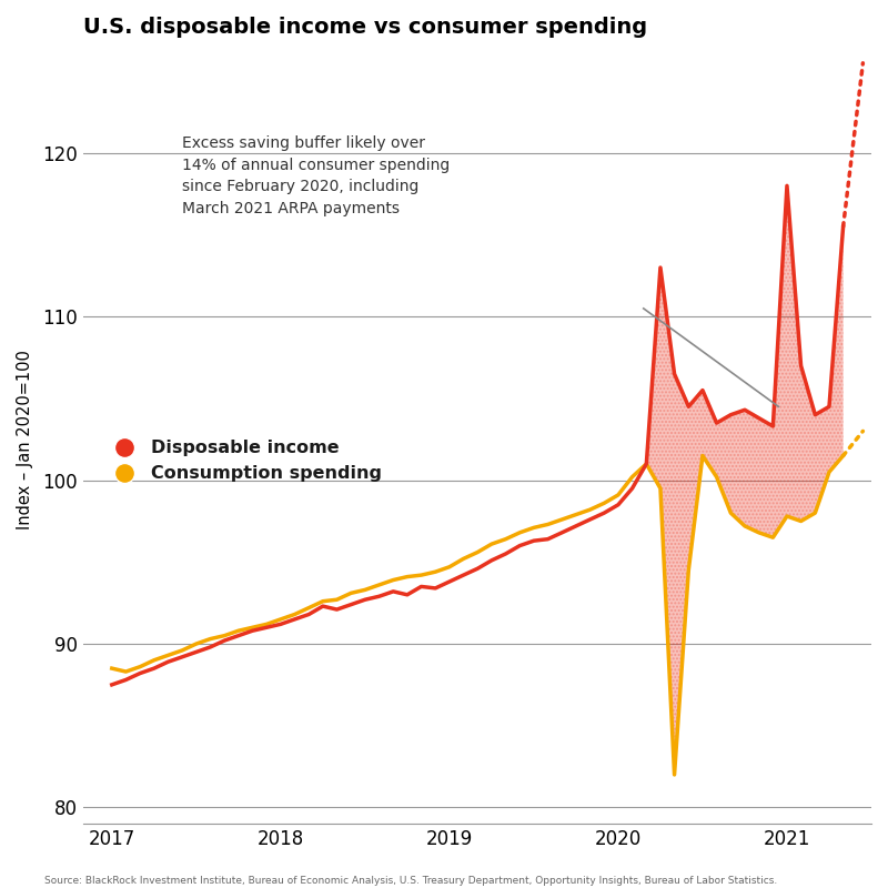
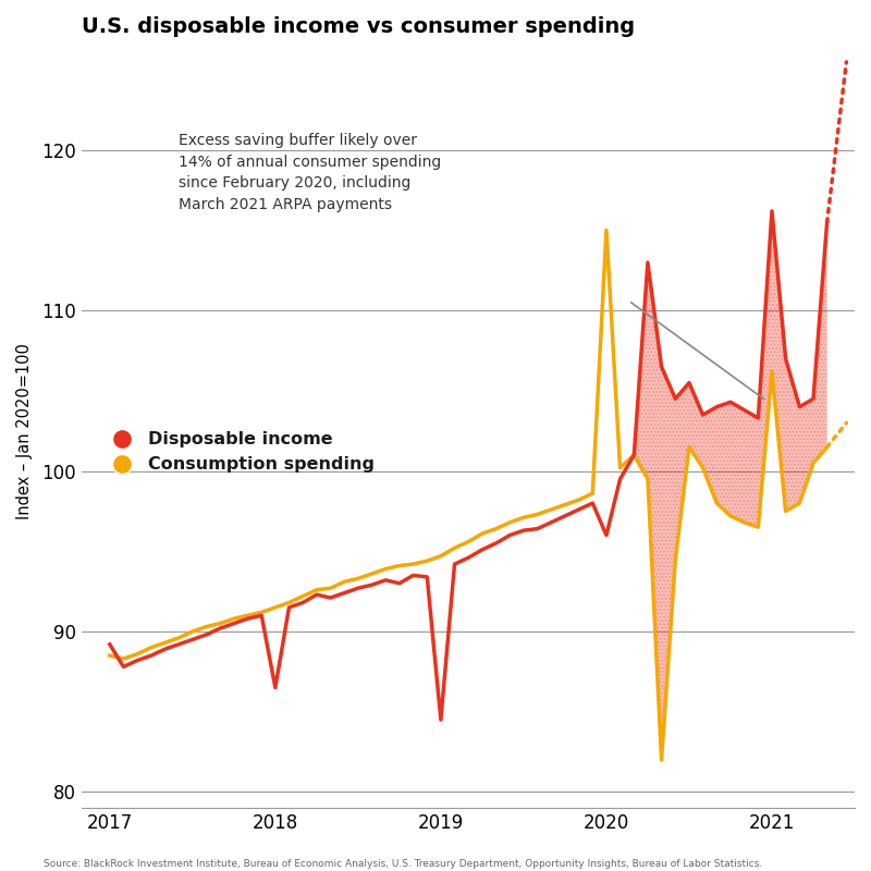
Disposable income/2017: 87.5 -> 89.2
Disposable income/2018: 91.2 -> 86.5
Disposable income/2019: 93.8 -> 84.5
Disposable income/2020: 98.5 -> 96.0
Consumption spending/2020: 99.1 -> 115.0
Disposable income/2021: 118.0 -> 116.2
Consumption spending/2021: 97.8 -> 106.2
